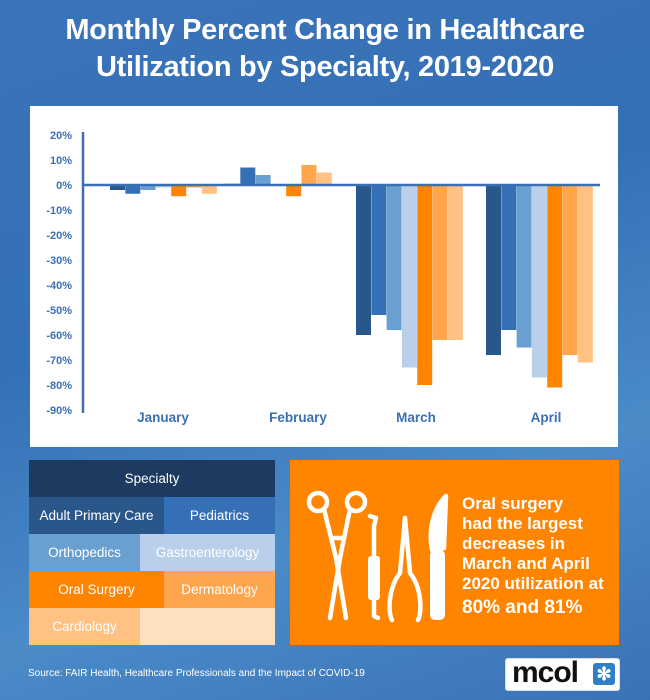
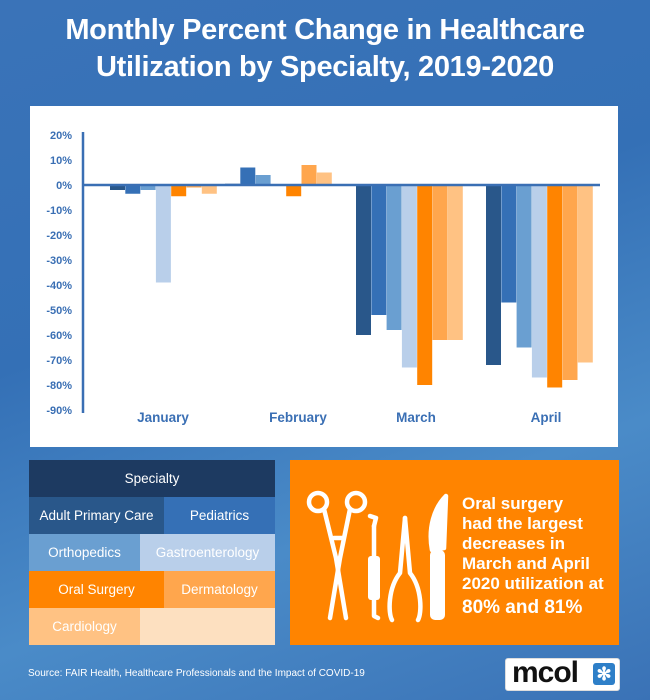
Gastroenterology/January: -1% -> -39%
Adult Primary Care/April: -68% -> -72%
Pediatrics/April: -58% -> -47%
Dermatology/April: -68% -> -78%
